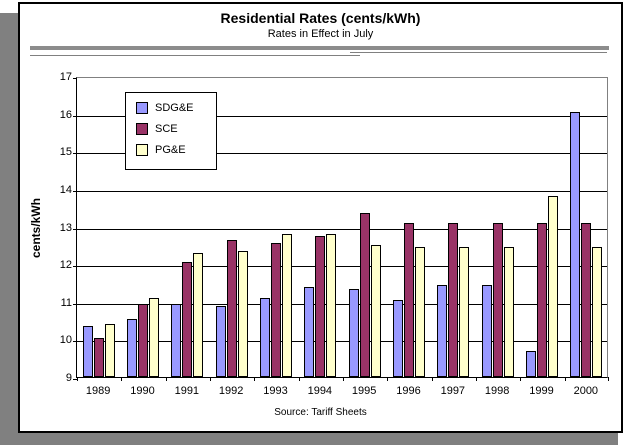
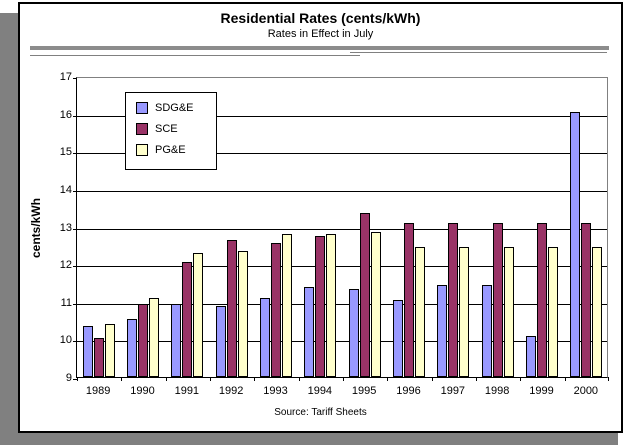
PG&E/1995: 12.5 -> 12.8
SDG&E/1999: 9.7 -> 10.1
PG&E/1999: 13.8 -> 12.4
